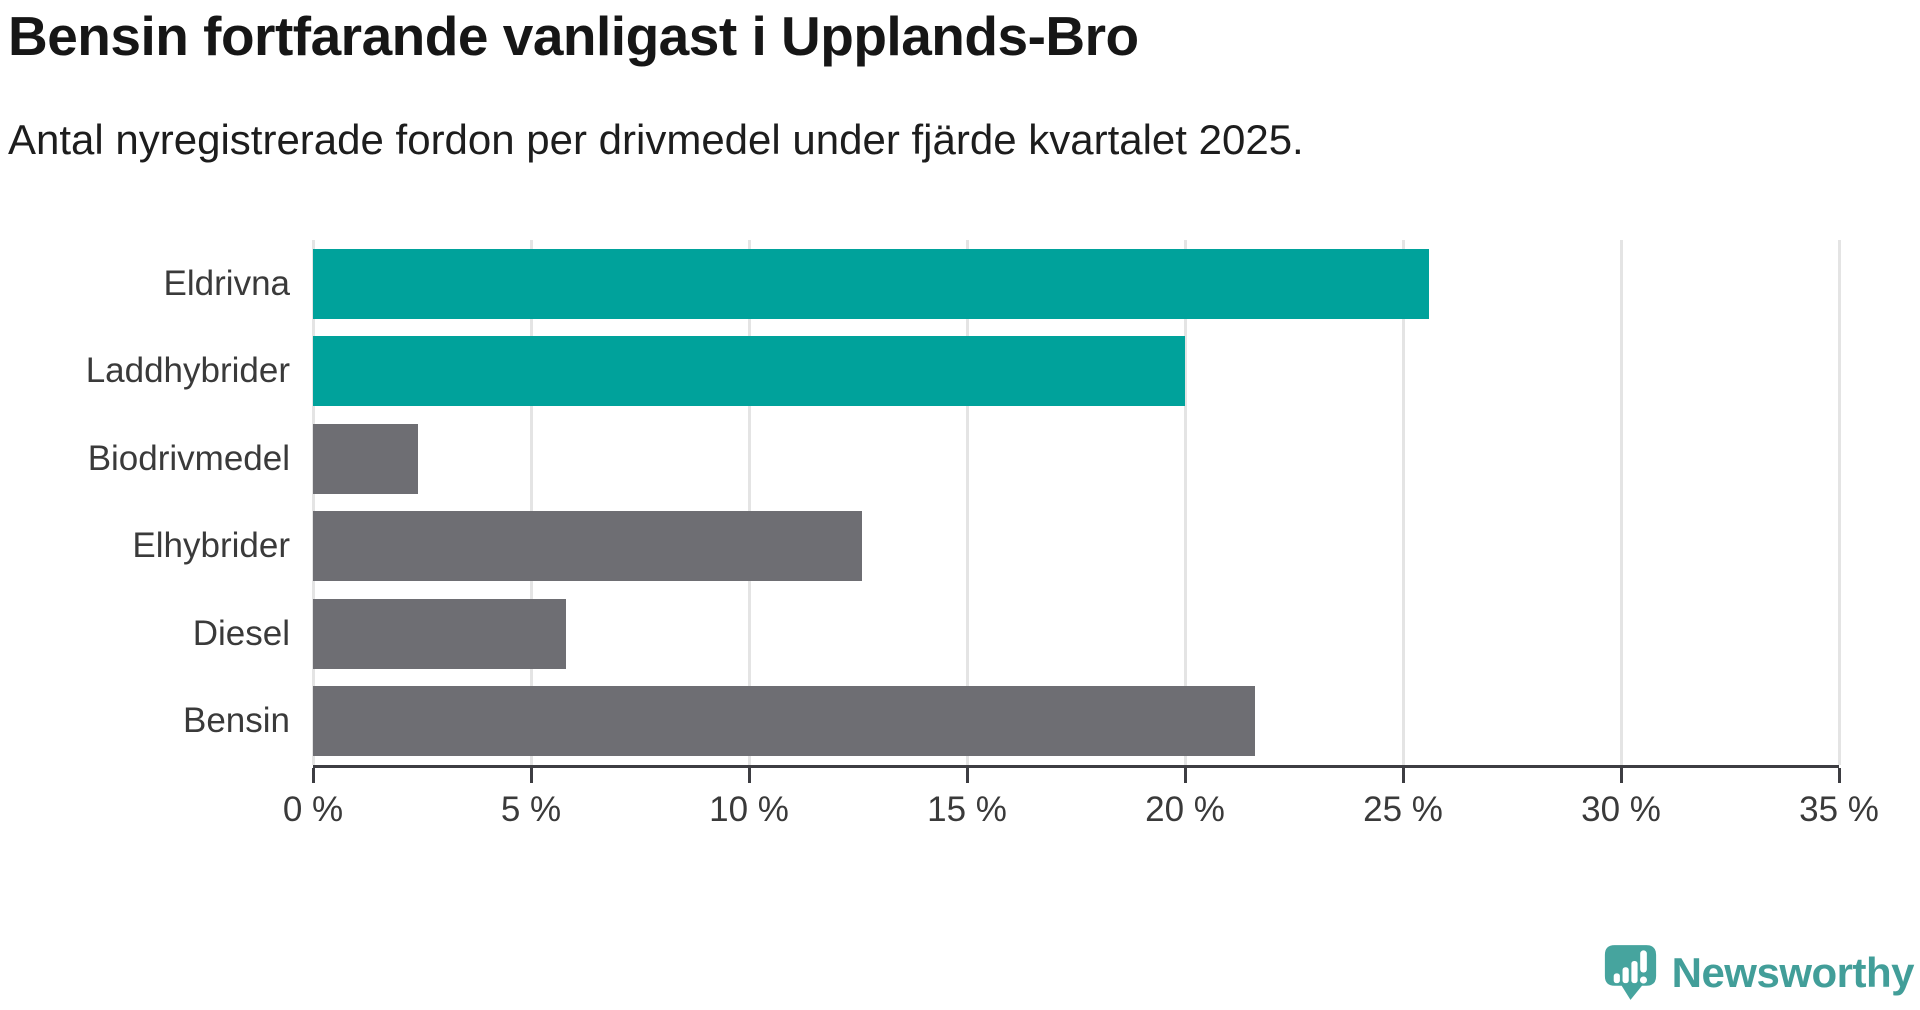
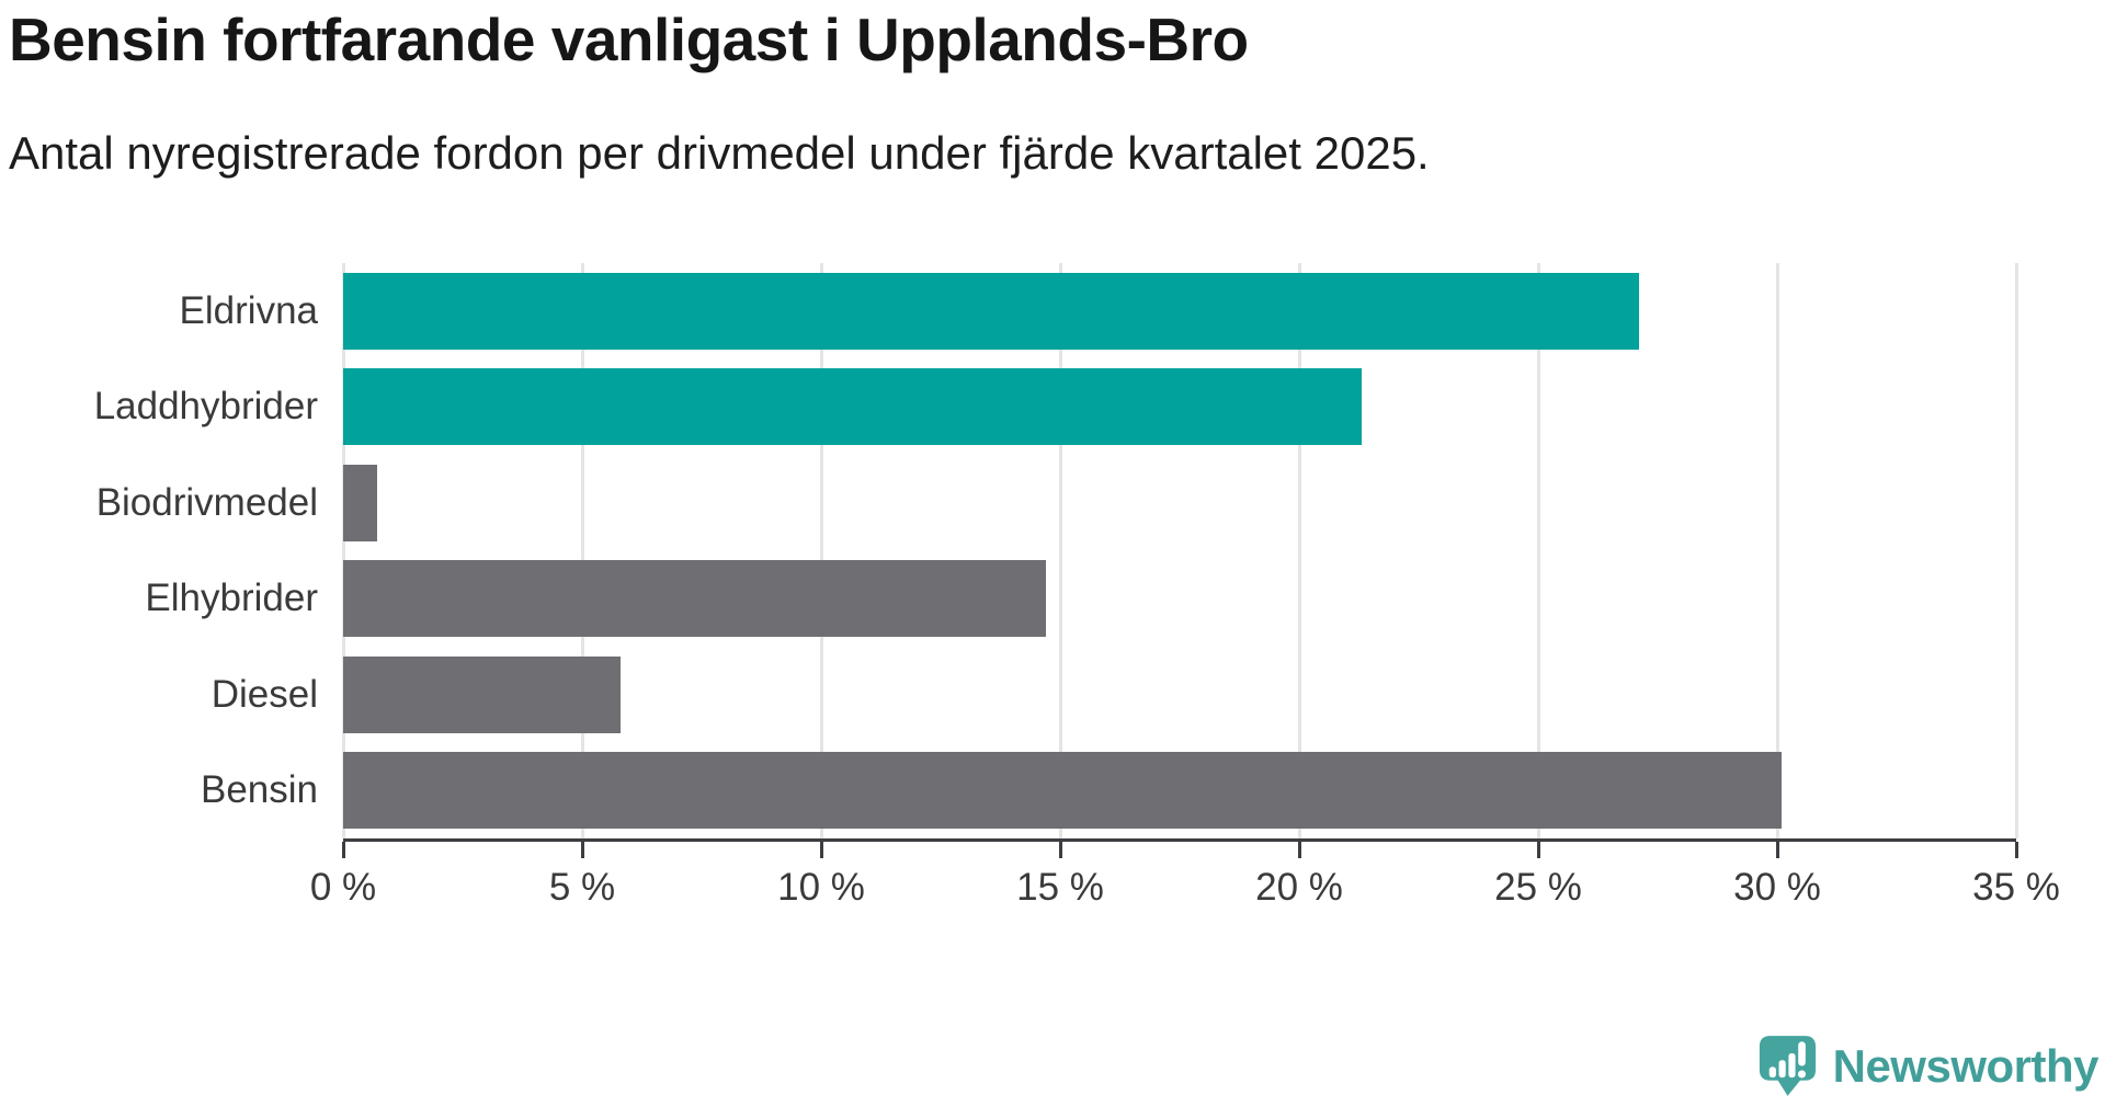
Eldrivna: 25.6% -> 27.1%
Laddhybrider: 20.0% -> 21.3%
Biodrivmedel: 2.4% -> 0.7%
Elhybrider: 12.6% -> 14.7%
Bensin: 21.6% -> 30.1%
